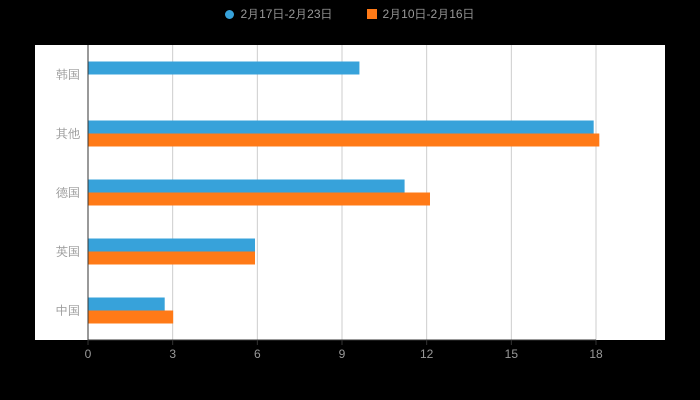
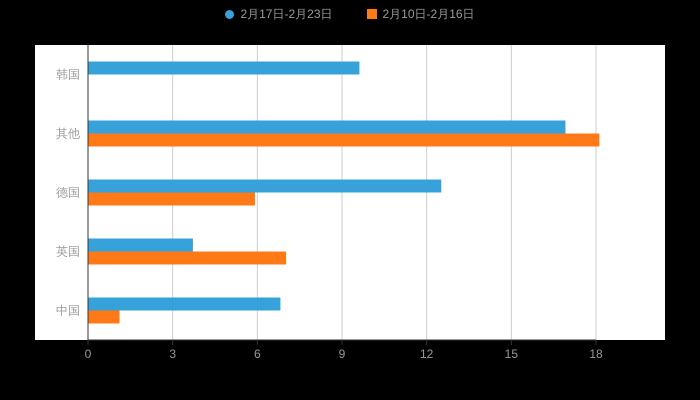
2月17日-2月23日/其他: 17.9 -> 16.9
2月17日-2月23日/德国: 11.2 -> 12.5
2月10日-2月16日/德国: 12.1 -> 5.9
2月17日-2月23日/英国: 5.9 -> 3.7
2月10日-2月16日/英国: 5.9 -> 7.0
2月17日-2月23日/中国: 2.7 -> 6.8
2月10日-2月16日/中国: 3.0 -> 1.1
